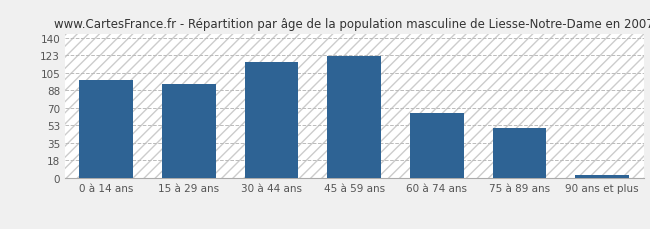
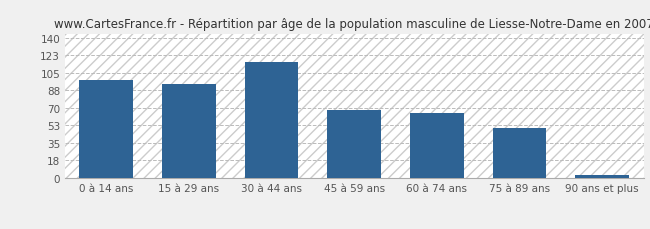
45 à 59 ans: 122 -> 68
